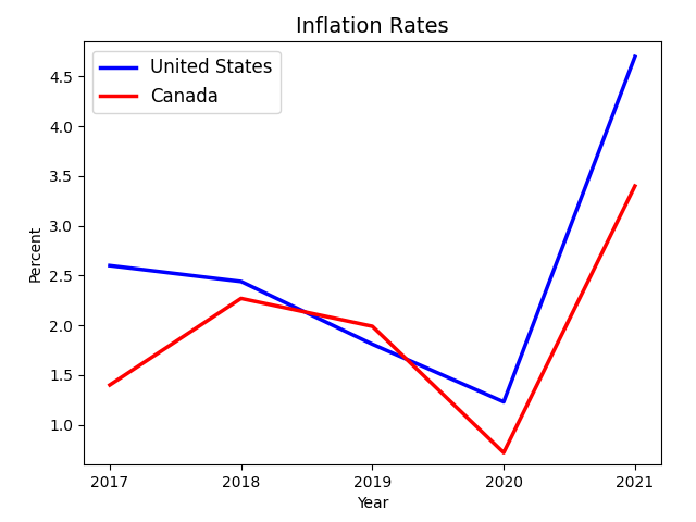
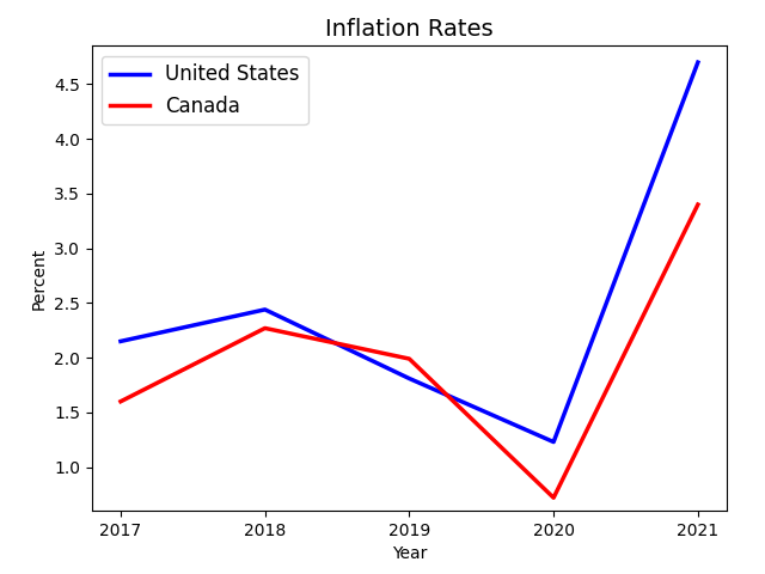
United States/2017: 2.60 -> 2.15
Canada/2017: 1.40 -> 1.60
